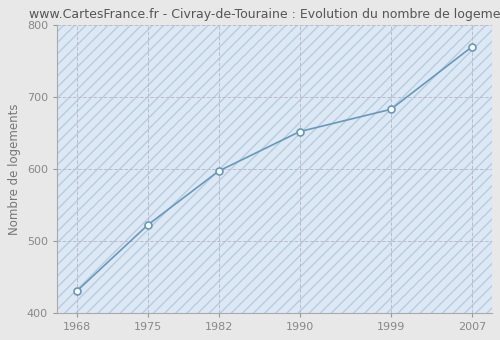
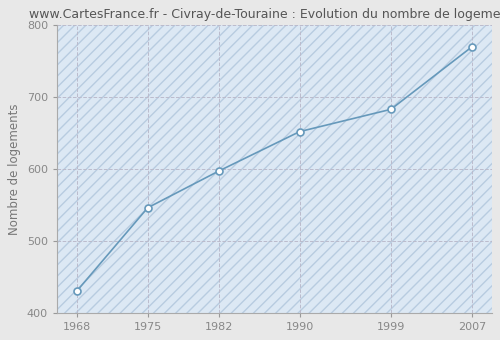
1975: 522 -> 546
